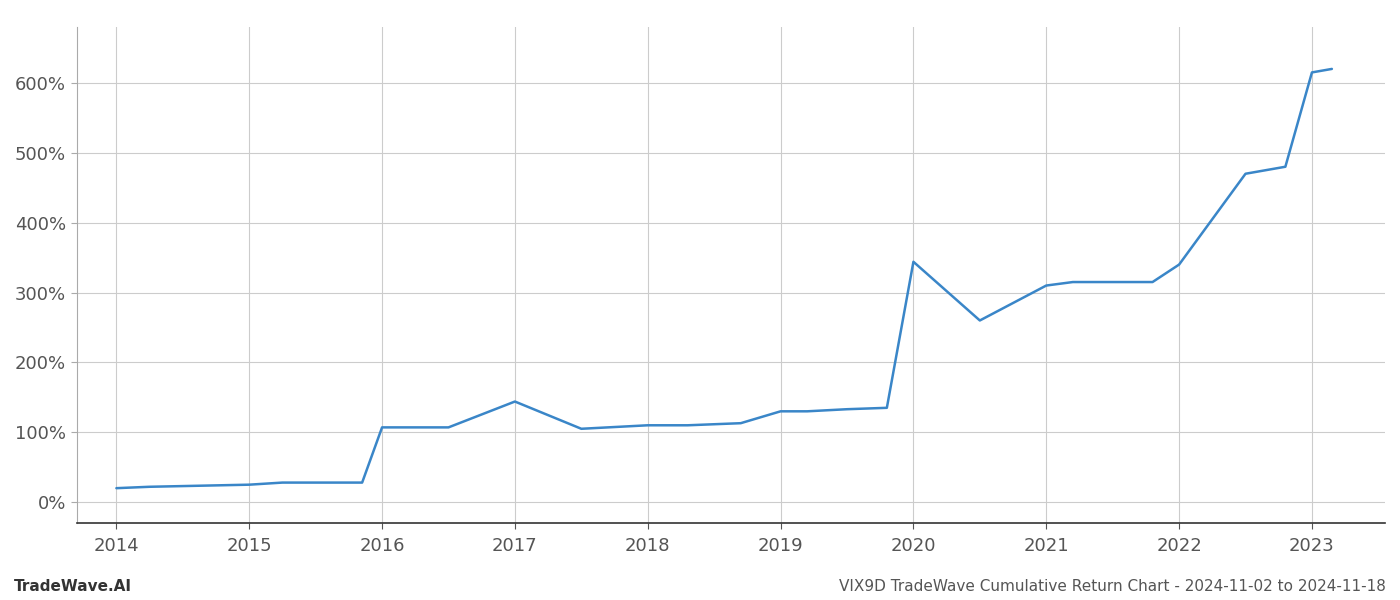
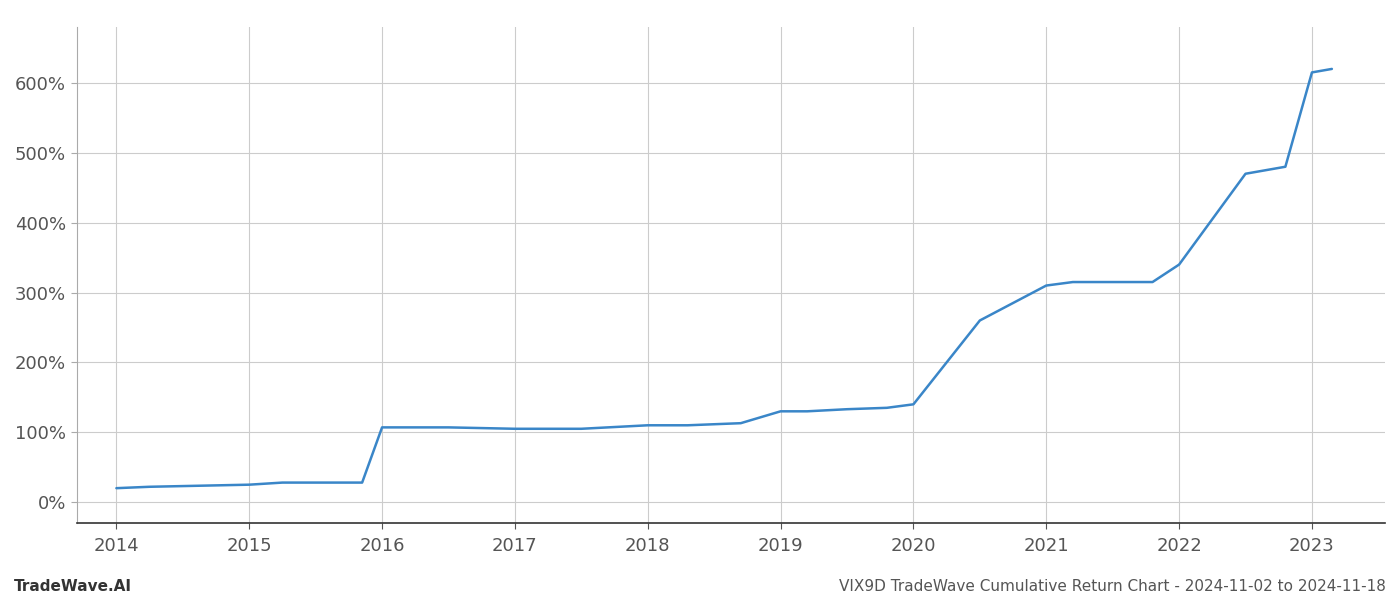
2017: 144% -> 105%
2020: 344% -> 140%
